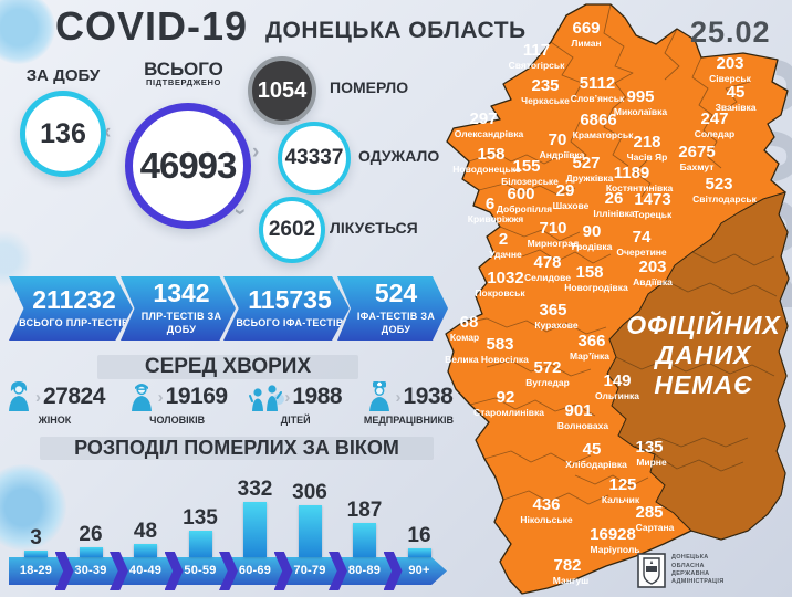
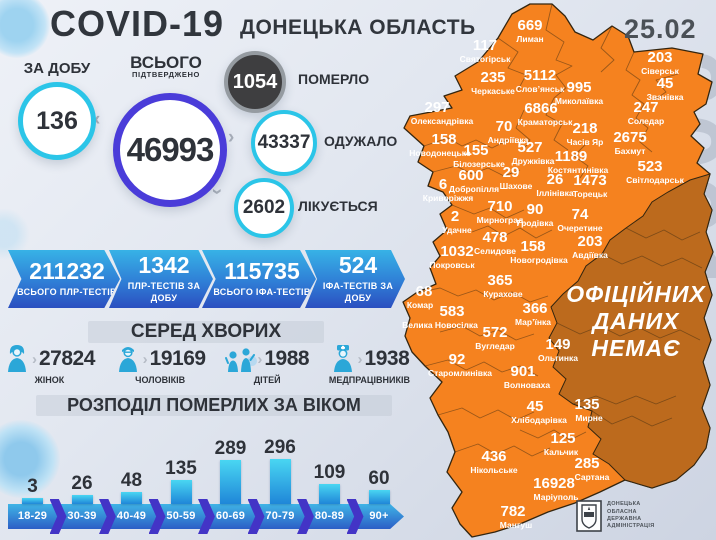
60-69: 332 -> 289
70-79: 306 -> 296
80-89: 187 -> 109
90+: 16 -> 60
